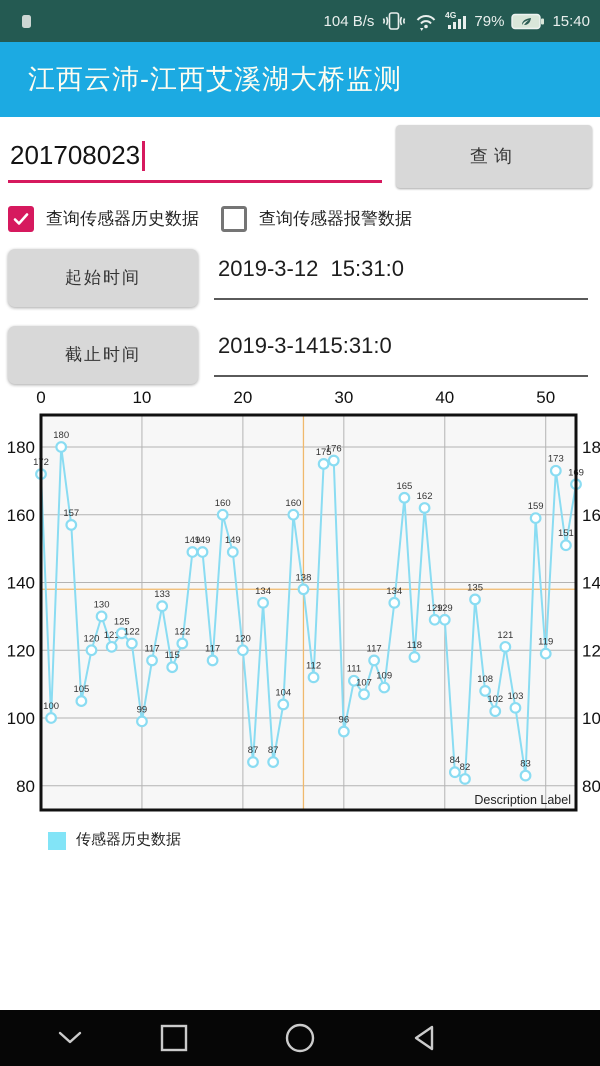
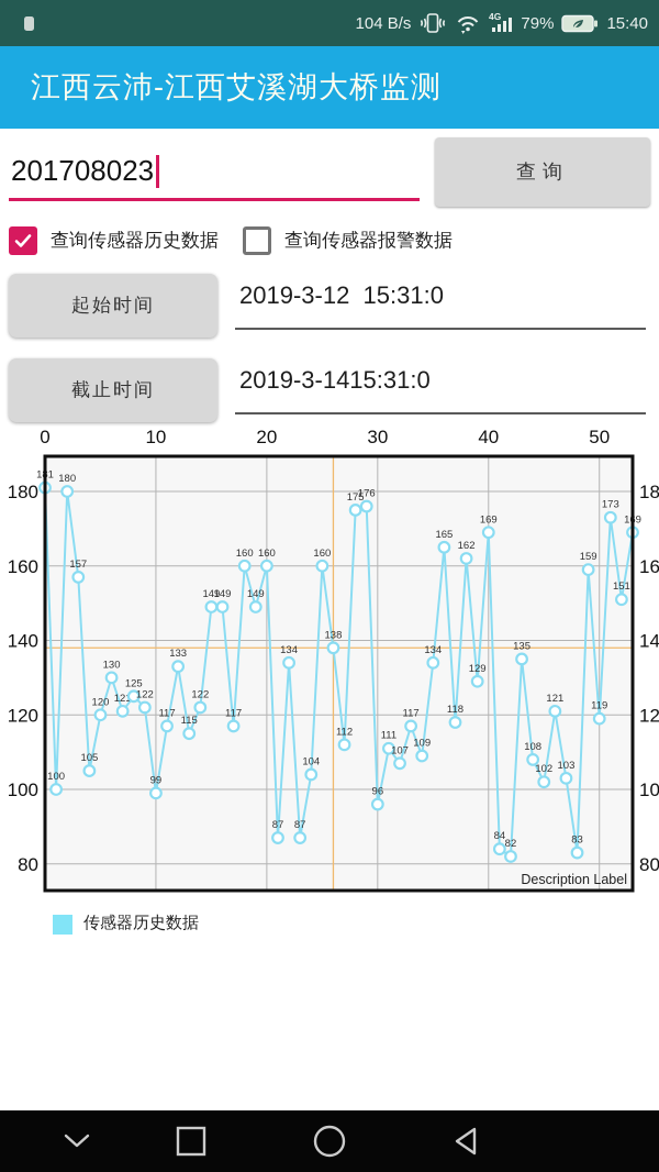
0: 172 -> 181
20: 120 -> 160
40: 129 -> 169
